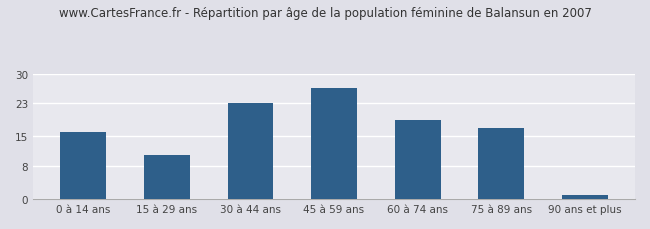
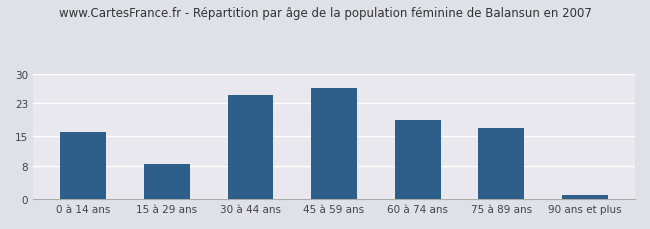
15 à 29 ans: 10.5 -> 8.5
30 à 44 ans: 23.0 -> 25.0
